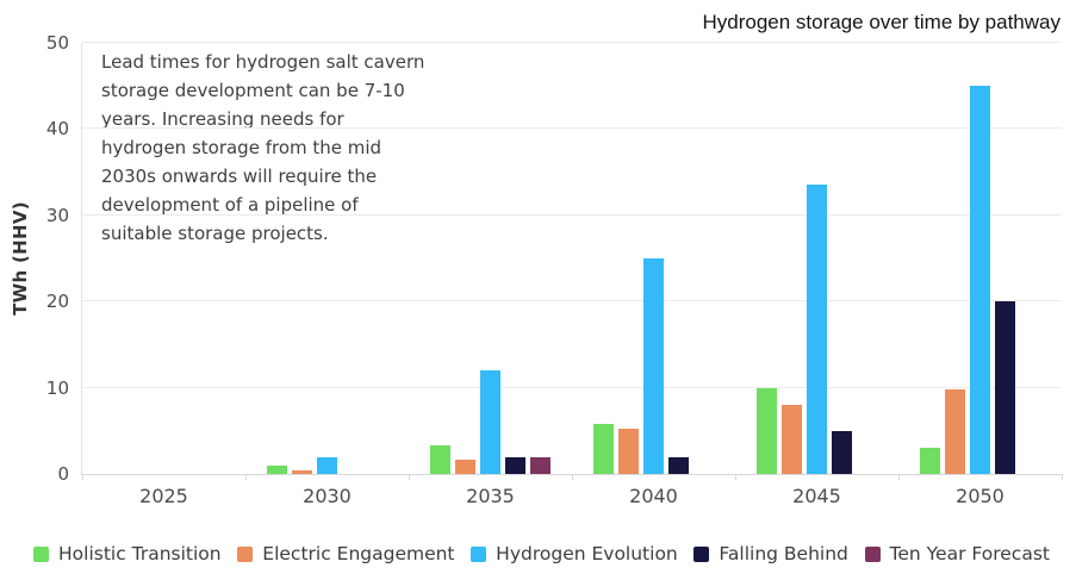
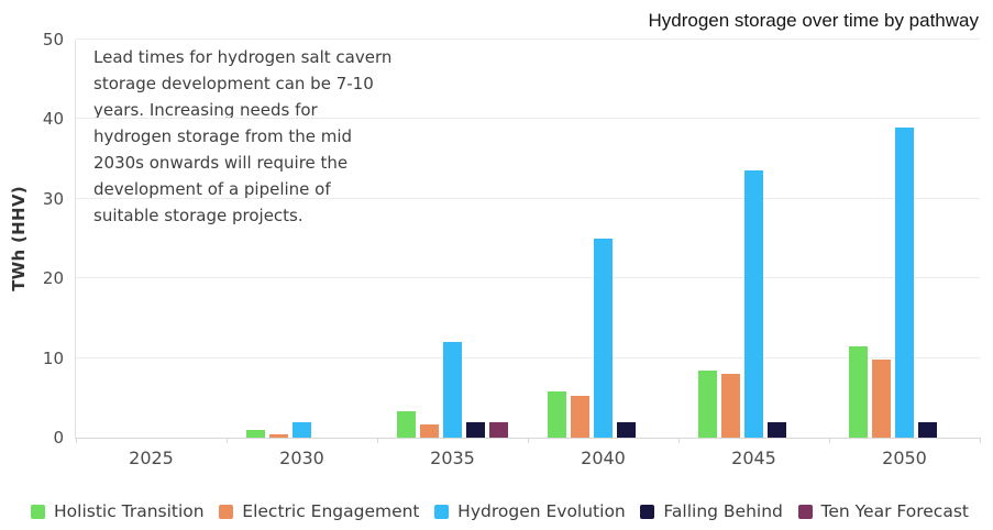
Holistic Transition/2045: 10 -> 8
Falling Behind/2045: 5 -> 2
Holistic Transition/2050: 3 -> 12
Hydrogen Evolution/2050: 45 -> 39
Falling Behind/2050: 20 -> 2
